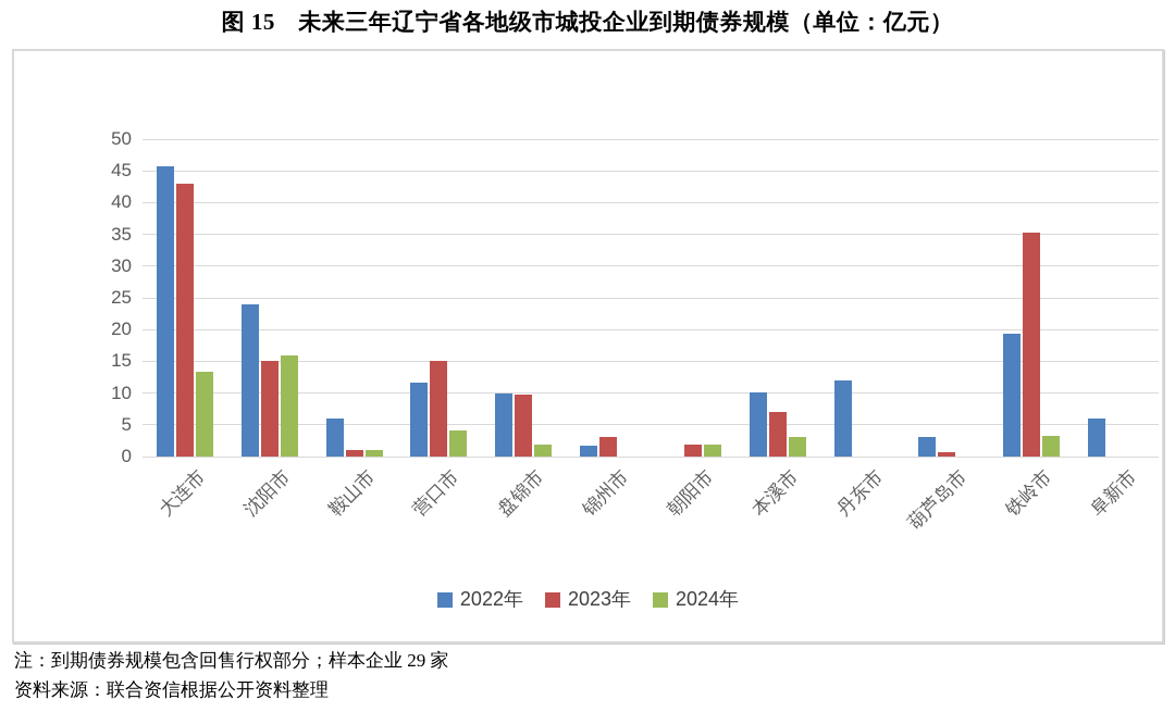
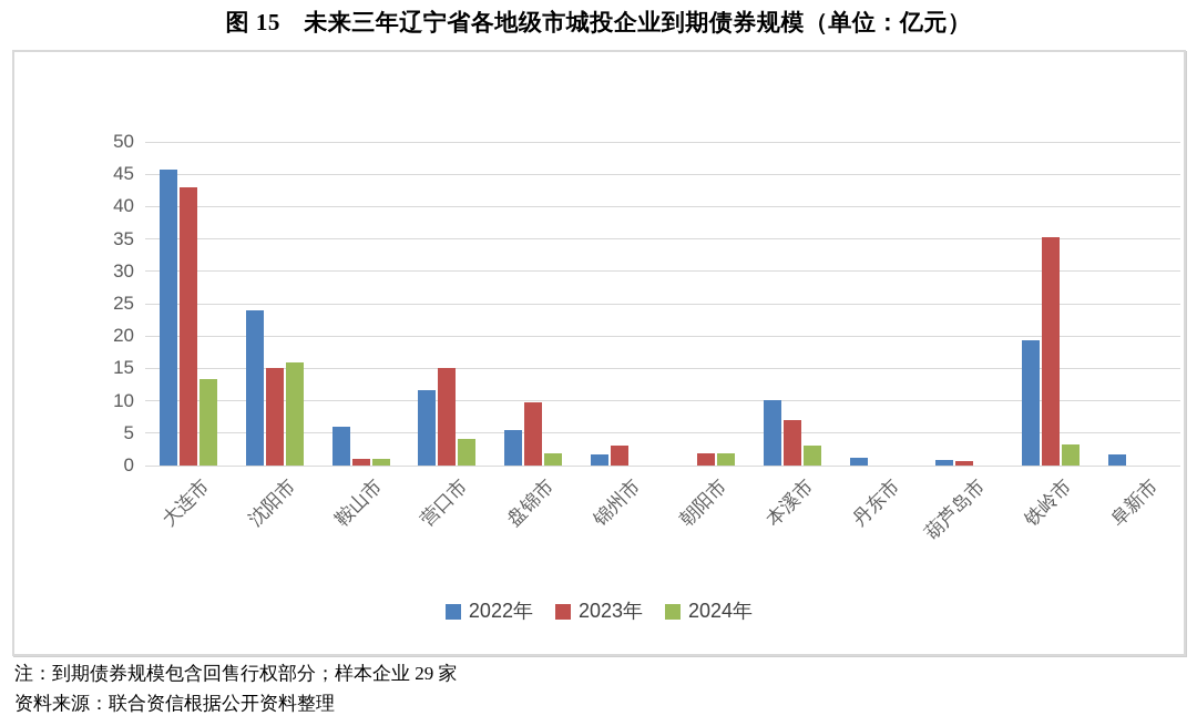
2022年/盘锦市: 10 -> 5
2022年/丹东市: 12 -> 1
2022年/葫芦岛市: 3 -> 1
2022年/阜新市: 6 -> 2
